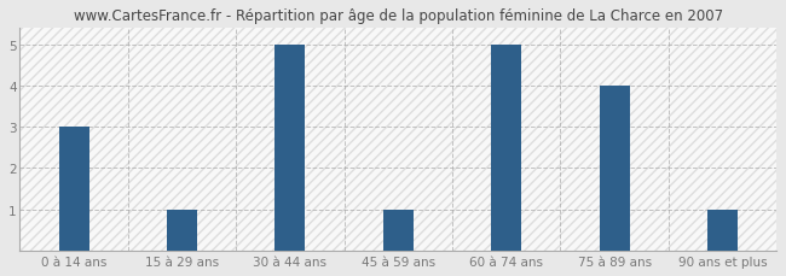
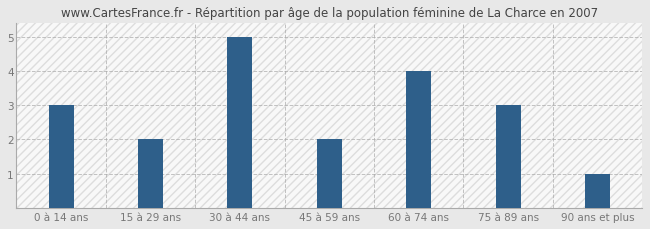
15 à 29 ans: 1 -> 2
45 à 59 ans: 1 -> 2
60 à 74 ans: 5 -> 4
75 à 89 ans: 4 -> 3
